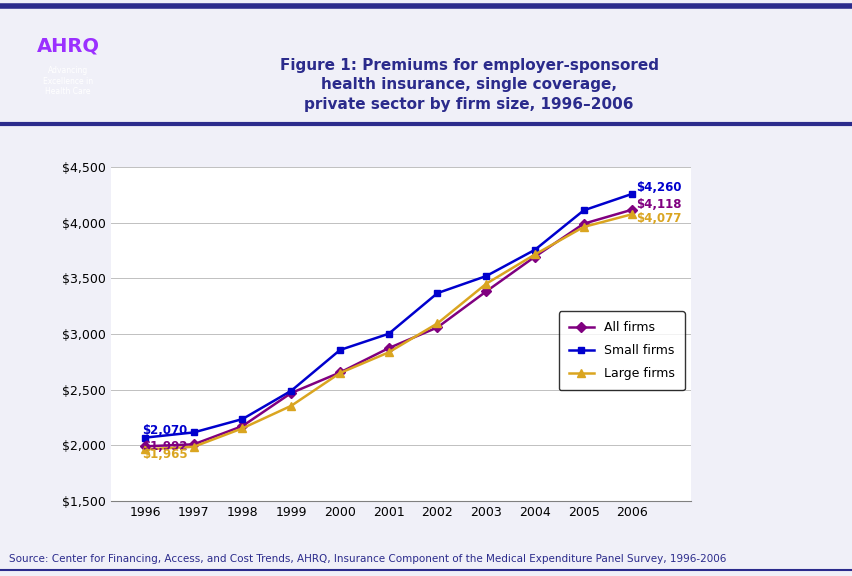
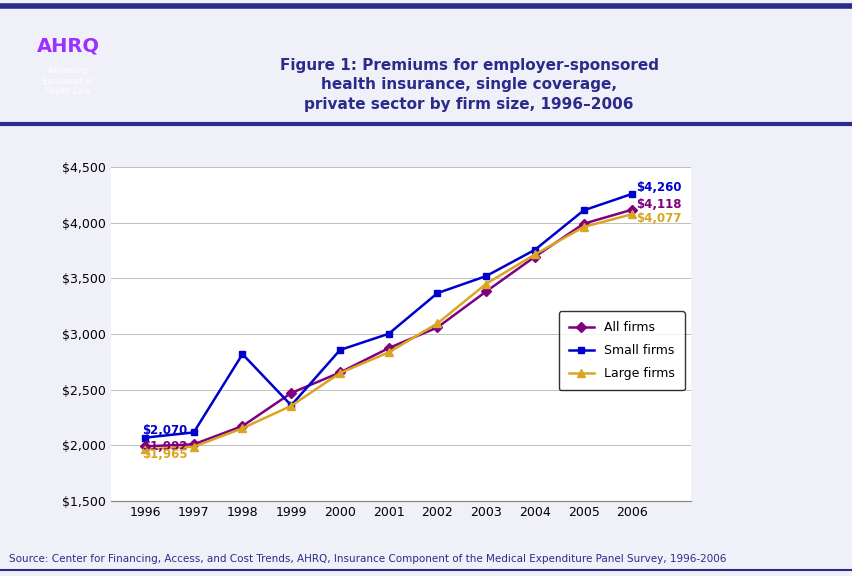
Small firms/1998: $2,240 -> $2,820
Small firms/1999: $2,490 -> $2,360
